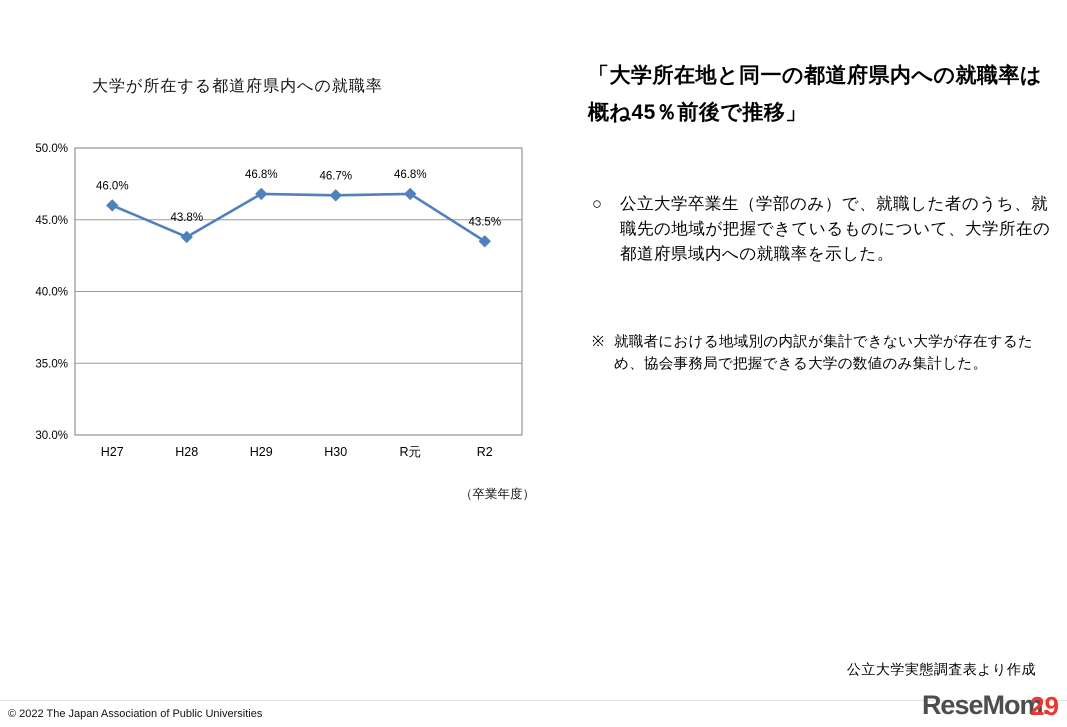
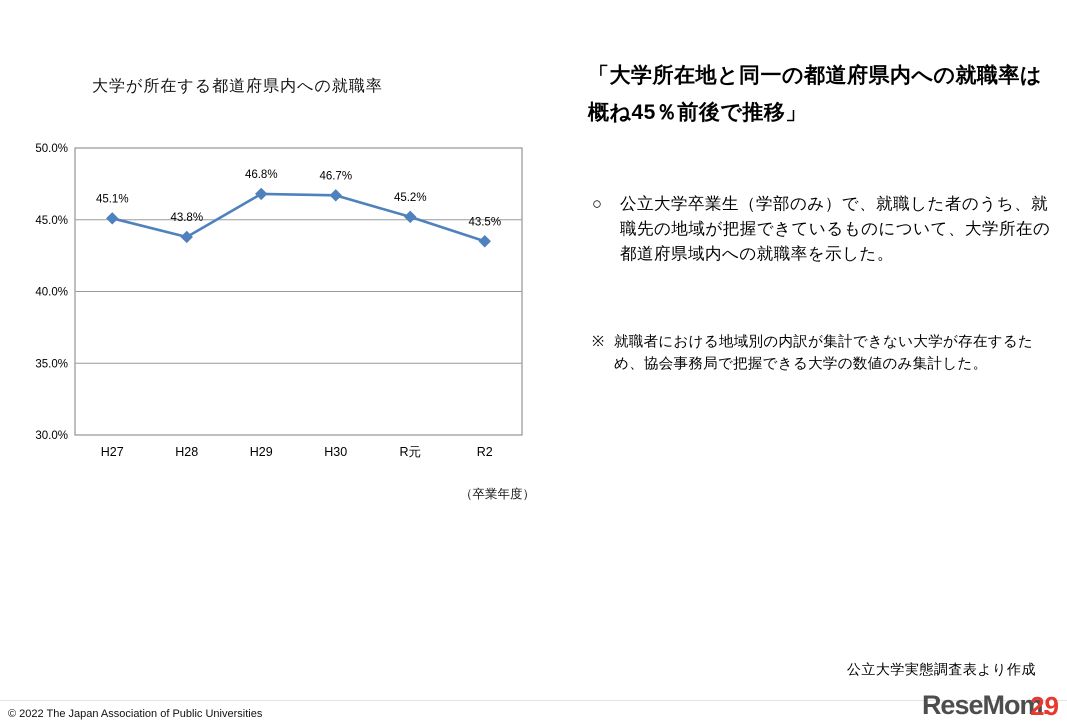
H27: 46.0% -> 45.1%
R元: 46.8% -> 45.2%
